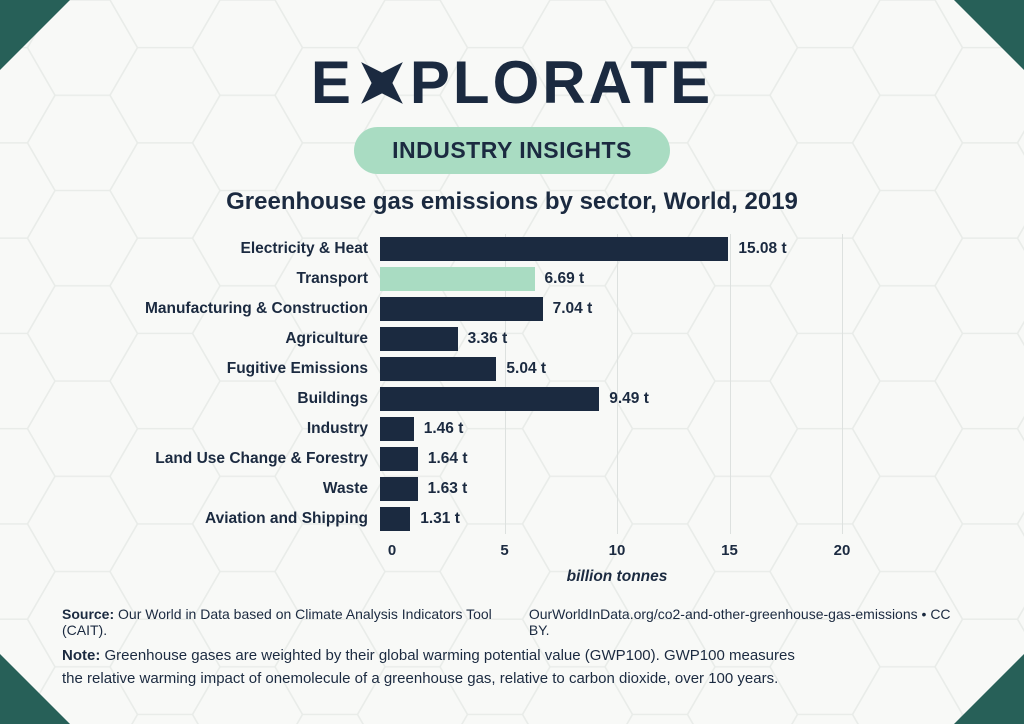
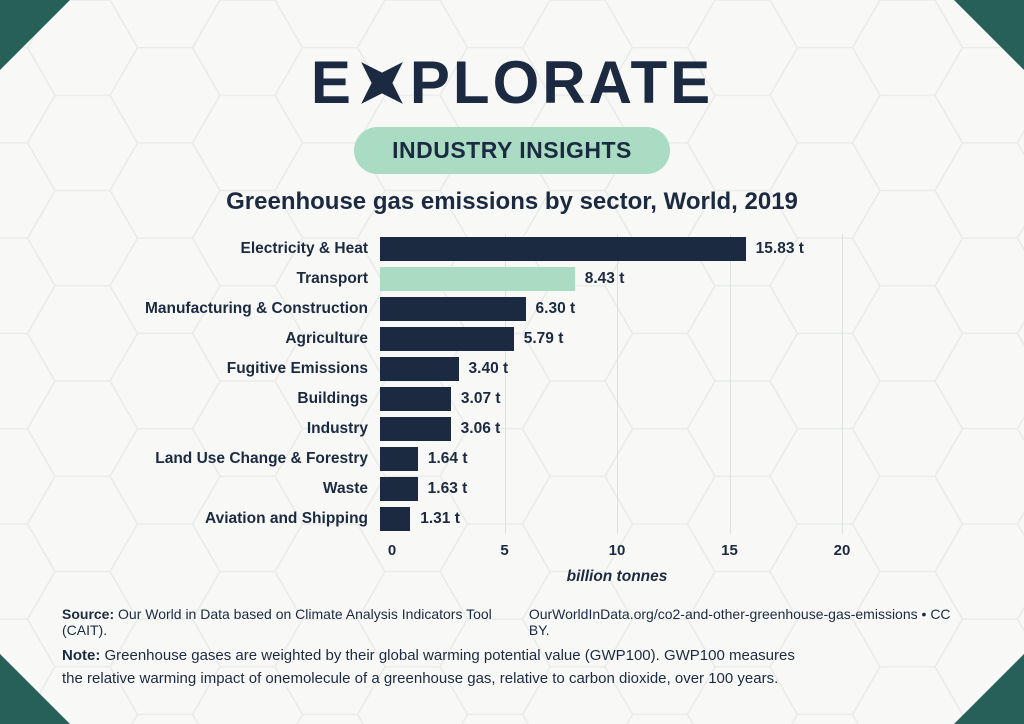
Electricity & Heat: 15.08 -> 15.83
Transport: 6.69 -> 8.43
Manufacturing & Construction: 7.04 -> 6.30
Agriculture: 3.36 -> 5.79
Fugitive Emissions: 5.04 -> 3.40
Buildings: 9.49 -> 3.07
Industry: 1.46 -> 3.06
